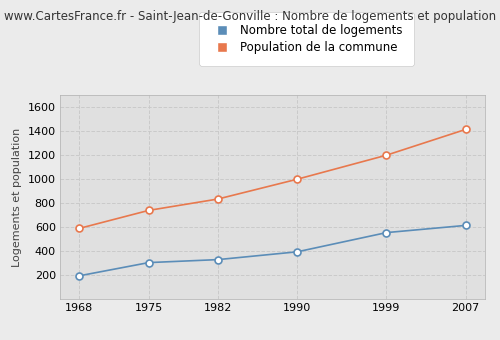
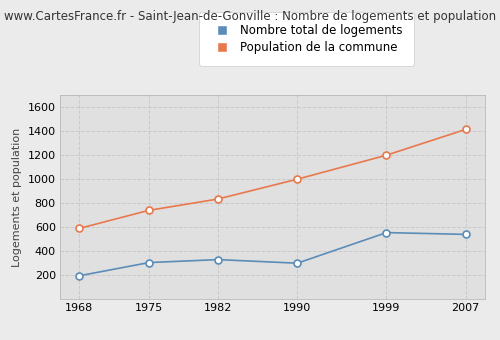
Nombre total de logements/1990: 400 -> 300
Nombre total de logements/2007: 620 -> 540
